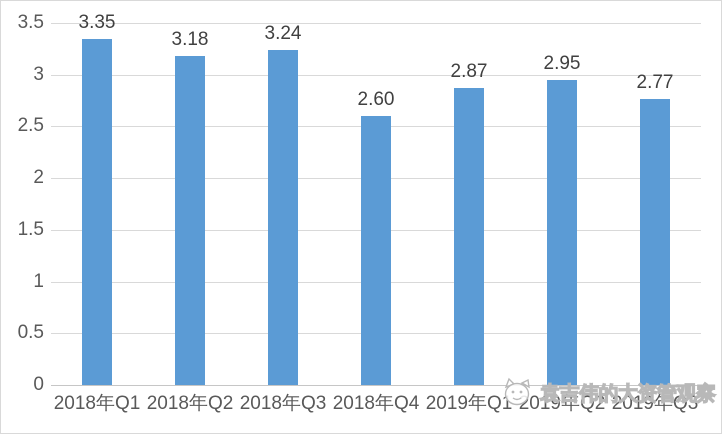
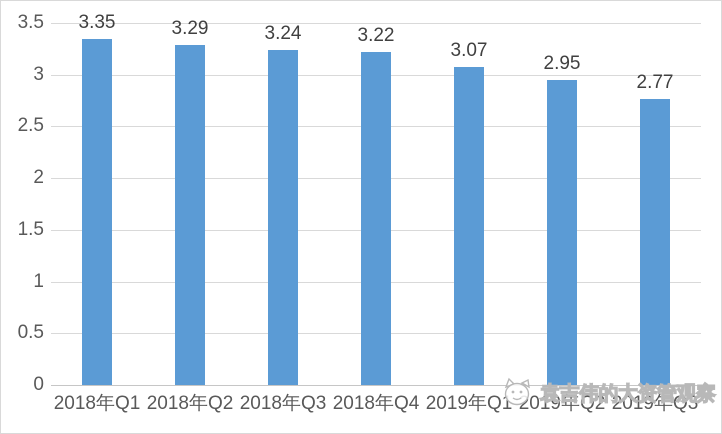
2018年Q2: 3.18 -> 3.29
2018年Q4: 2.60 -> 3.22
2019年Q1: 2.87 -> 3.07
